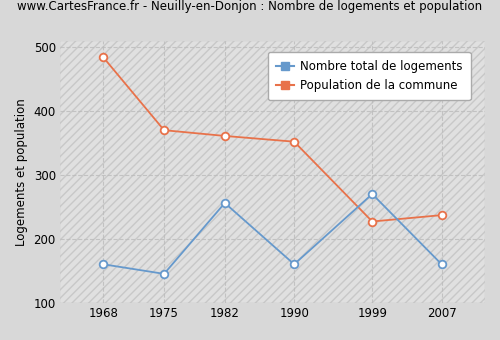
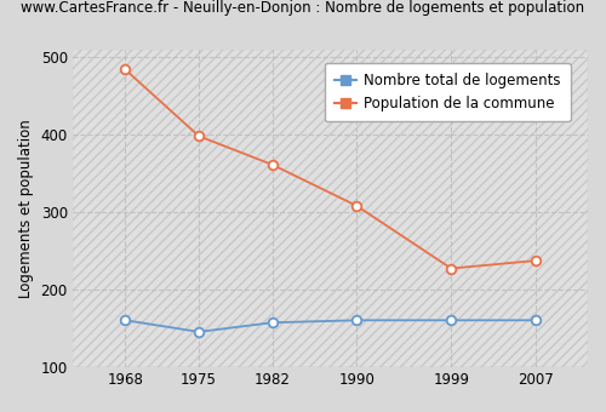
Population de la commune/1975: 370 -> 398
Nombre total de logements/1982: 256 -> 157
Population de la commune/1990: 352 -> 308
Nombre total de logements/1999: 270 -> 160
